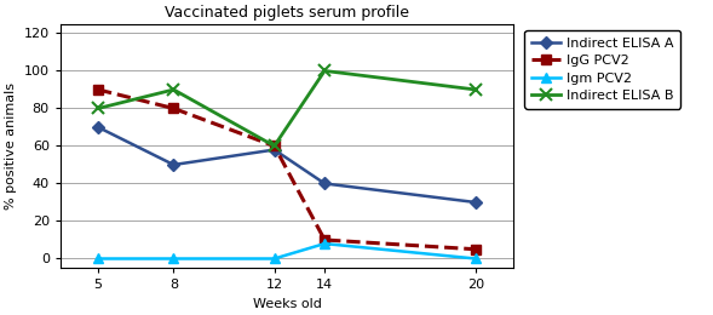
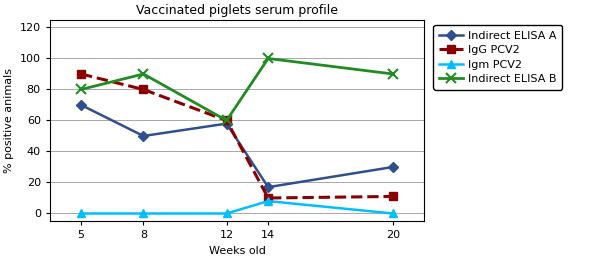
Indirect ELISA A/14: 40 -> 17
IgG PCV2/20: 5 -> 11
